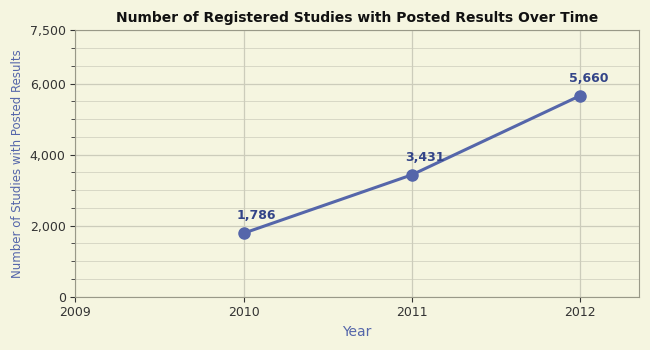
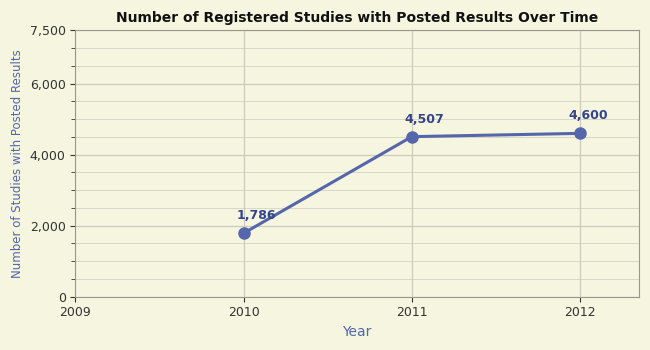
2011: 3,431 -> 4,507
2012: 5,660 -> 4,600
